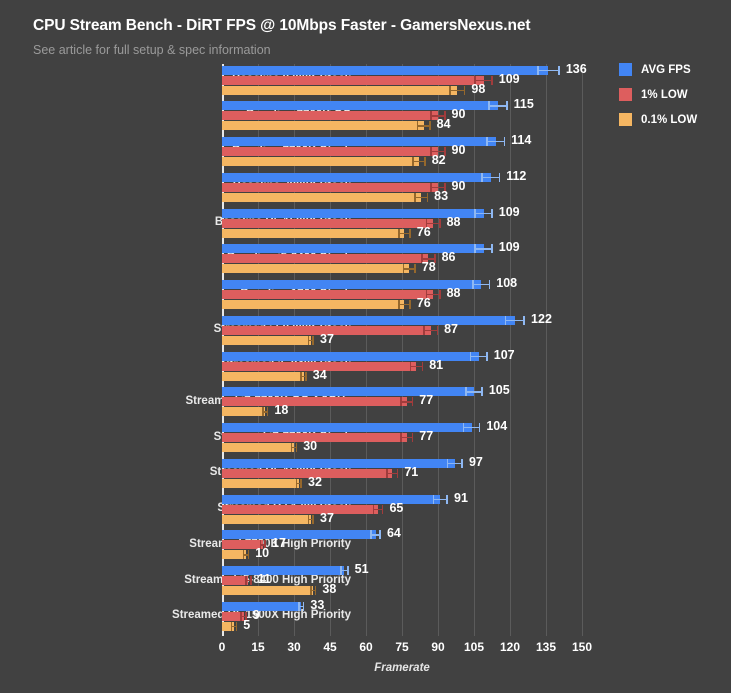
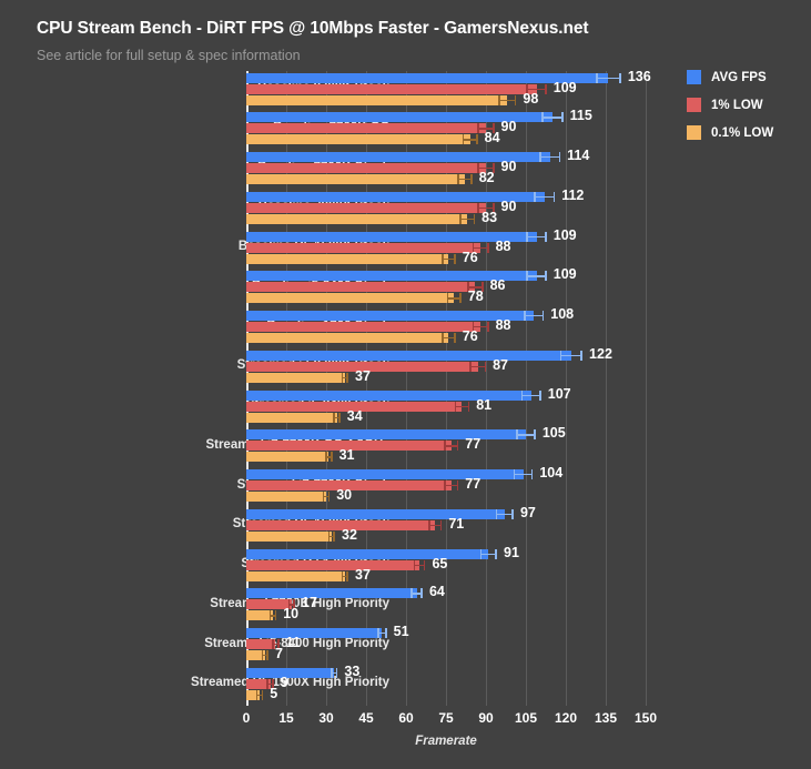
0.1% LOW/Streamed i7-7700K OC 4.9GHz: 18 -> 31
0.1% LOW/Streamed i5-8400 High Priority: 38 -> 7
